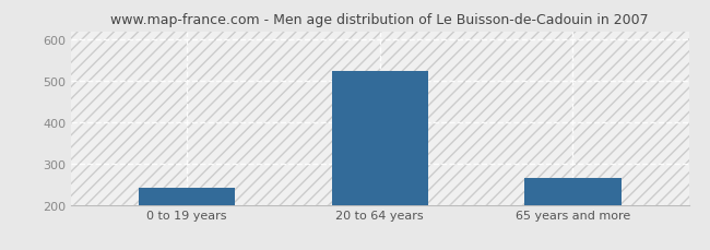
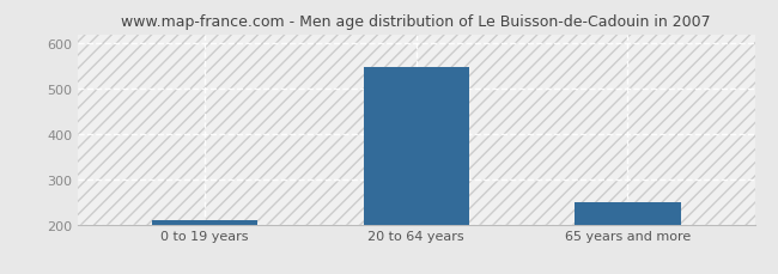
0 to 19 years: 240 -> 210
20 to 64 years: 525 -> 547
65 years and more: 265 -> 248
